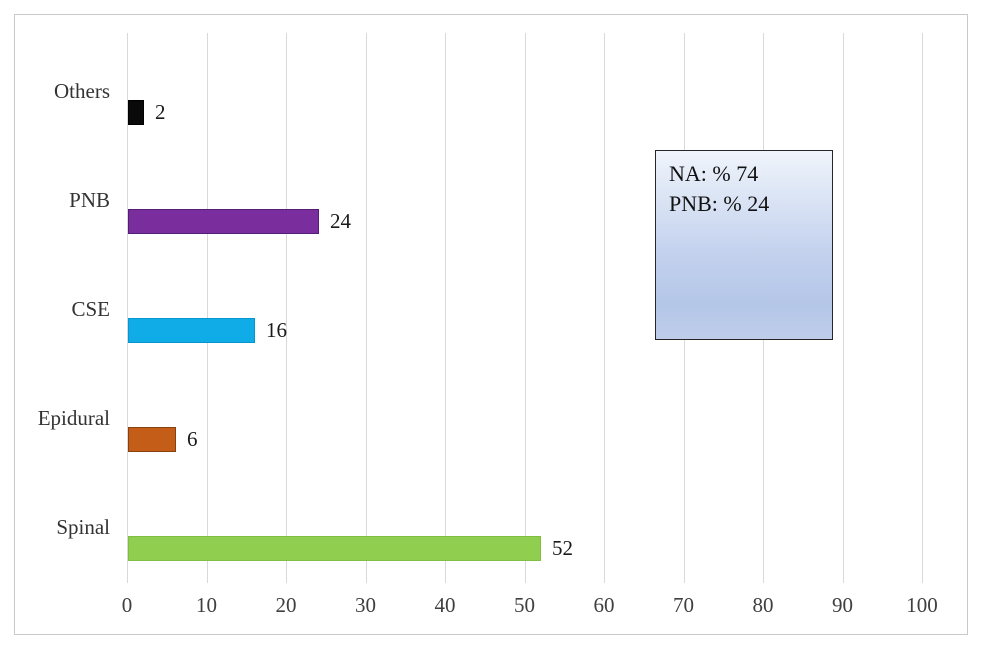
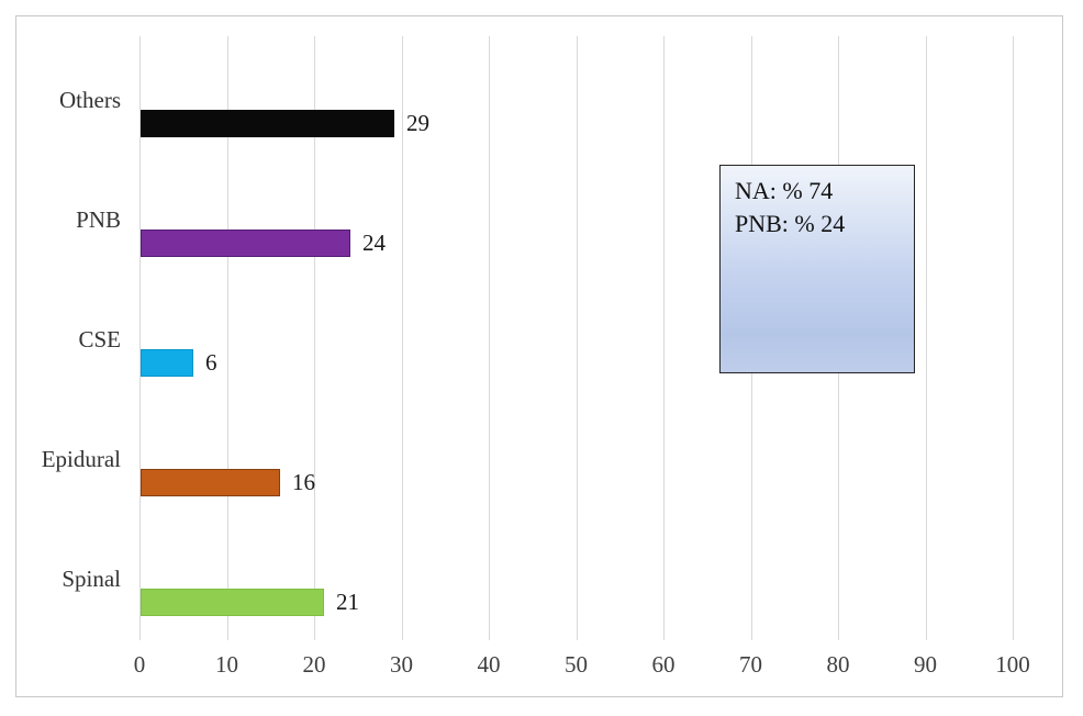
Others: 2 -> 29
CSE: 16 -> 6
Epidural: 6 -> 16
Spinal: 52 -> 21
